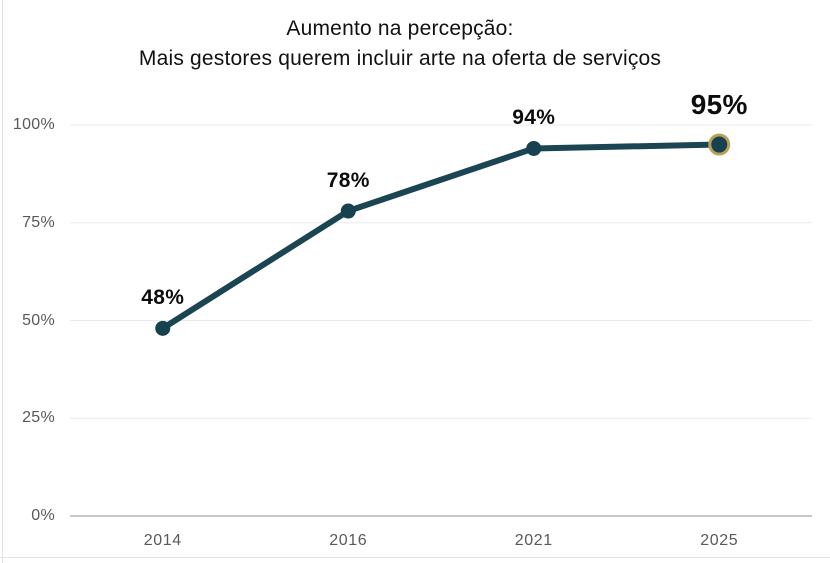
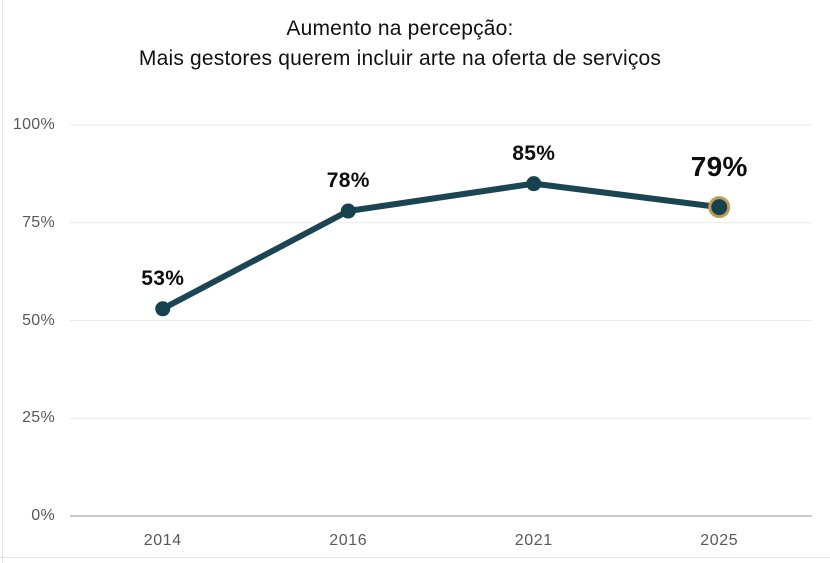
2014: 48% -> 53%
2021: 94% -> 85%
2025: 95% -> 79%
